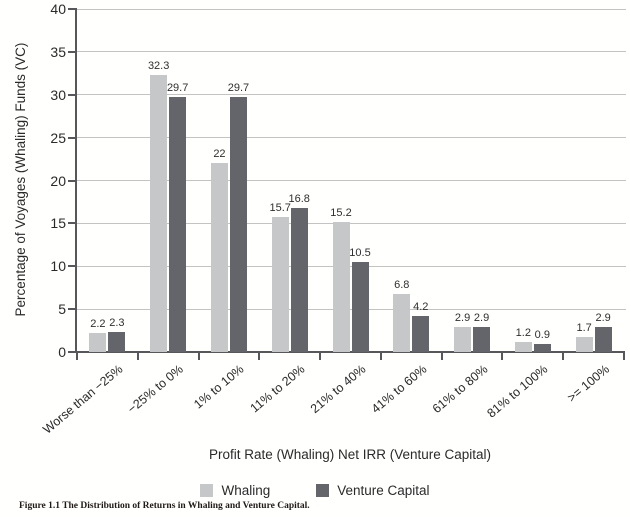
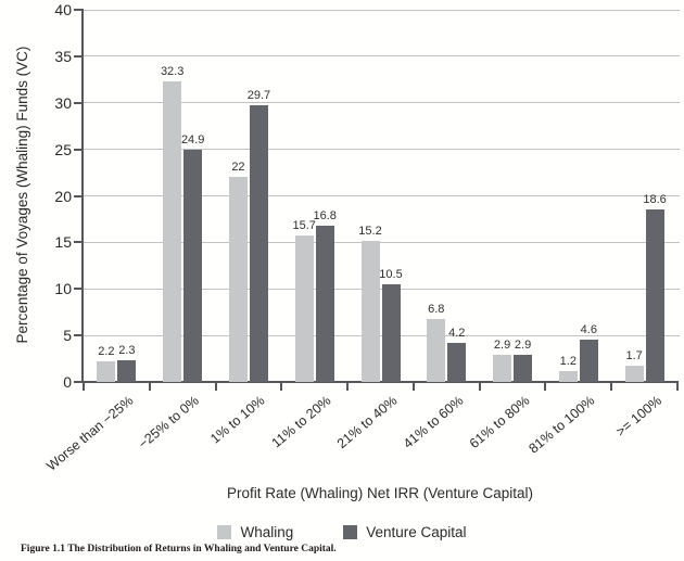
Venture Capital/−25% to 0%: 29.7 -> 24.9
Venture Capital/81% to 100%: 0.9 -> 4.6
Venture Capital/>= 100%: 2.9 -> 18.6
